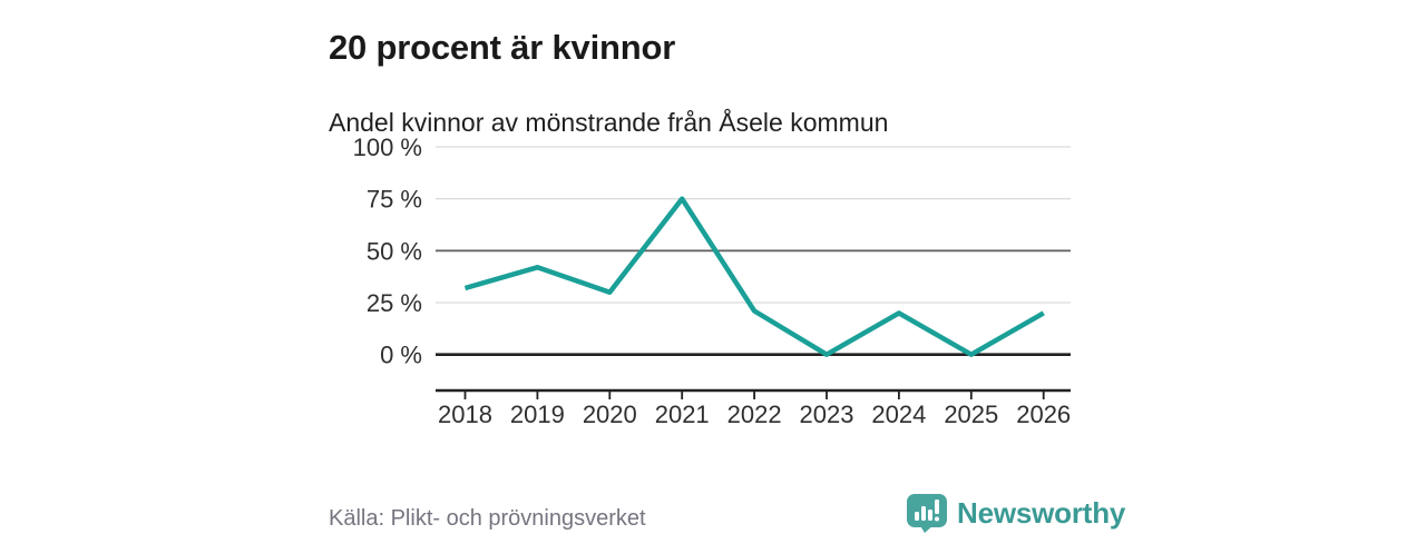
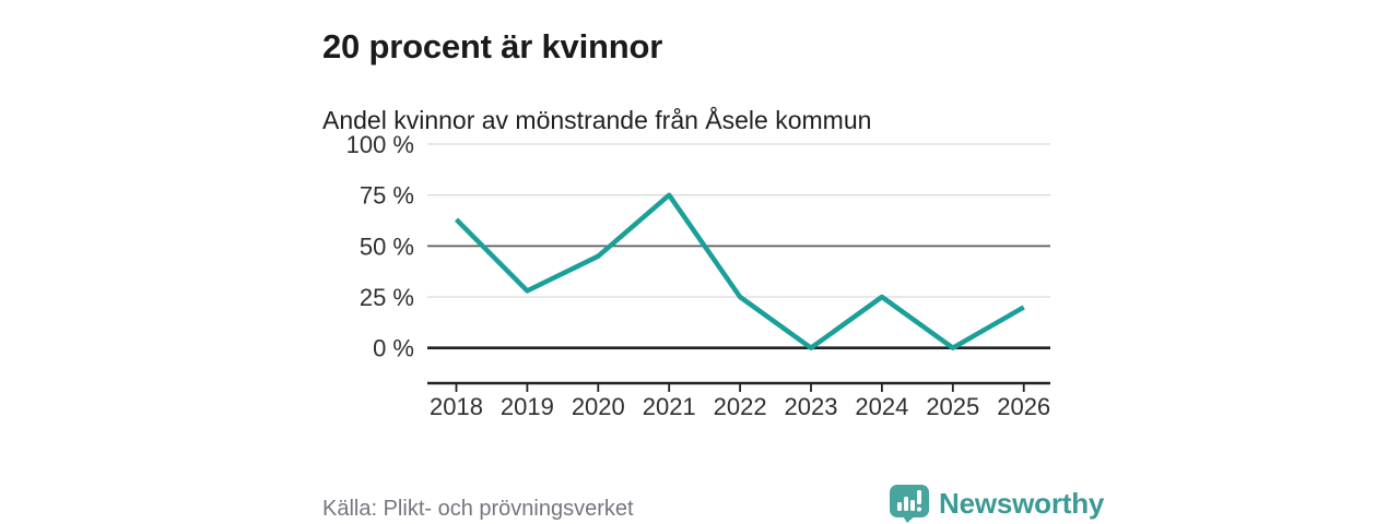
2018: 32% -> 63%
2019: 42% -> 28%
2020: 30% -> 45%
2022: 21% -> 25%
2024: 20% -> 25%
